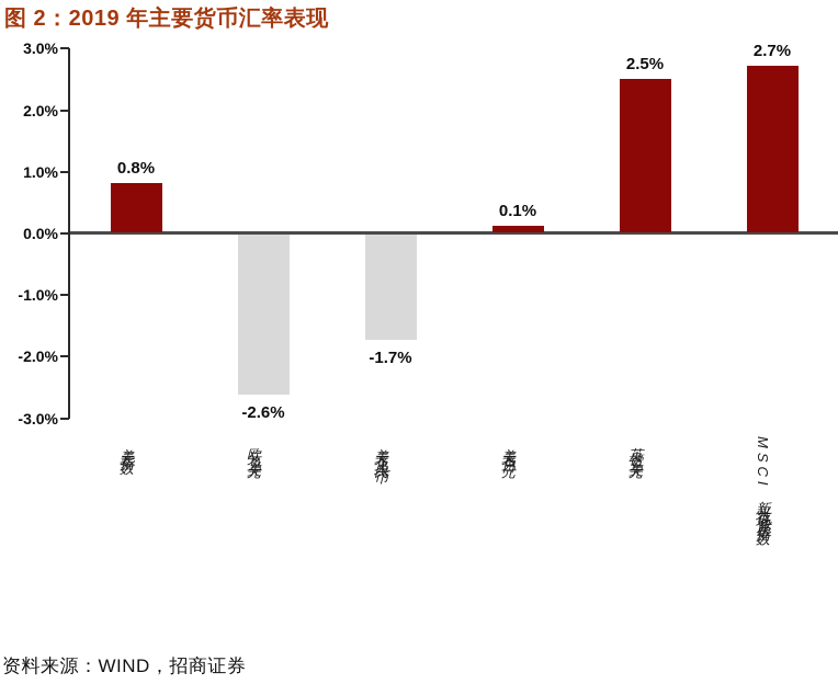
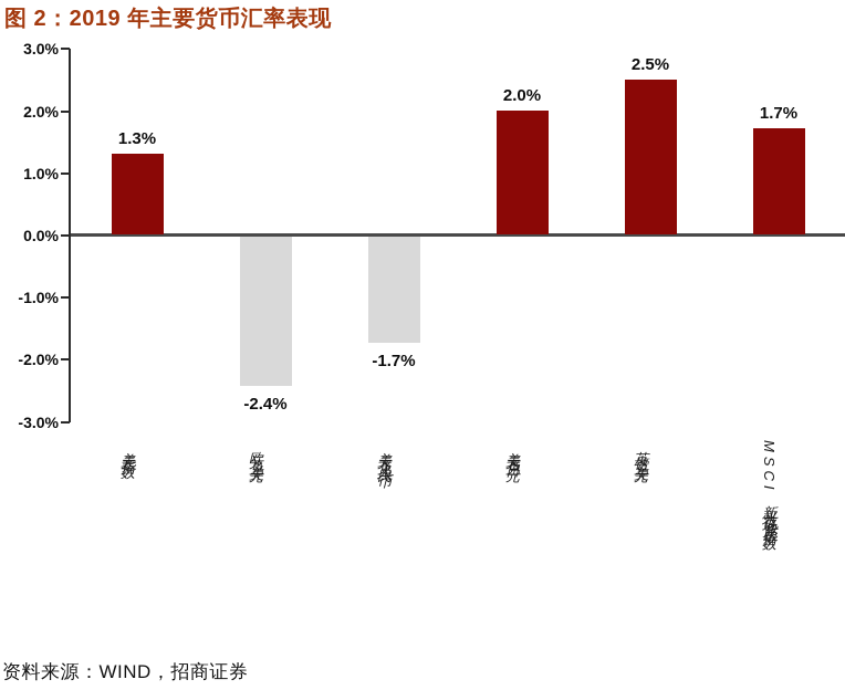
美元指数: 0.8% -> 1.3%
欧元兑美元: -2.6% -> -2.4%
美元兑日元: 0.1% -> 2.0%
MSCI新兴市场货币指数: 2.7% -> 1.7%
